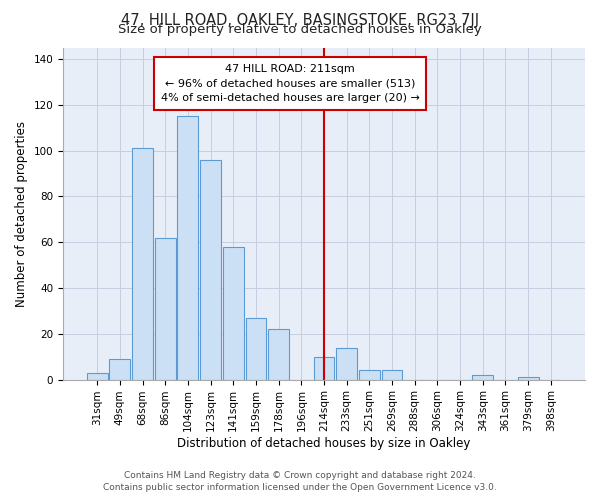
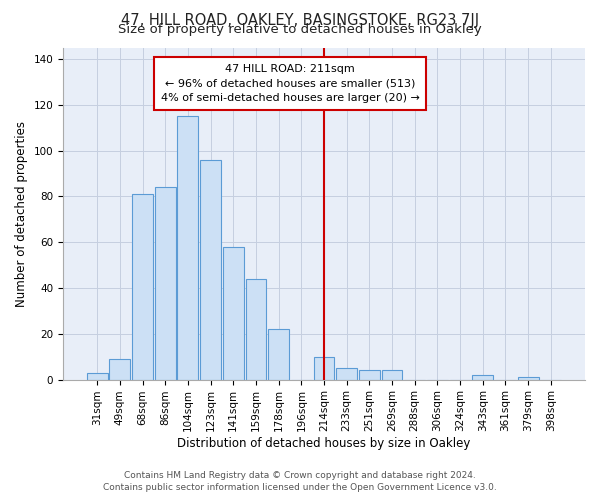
68sqm: 101 -> 81
86sqm: 62 -> 84
159sqm: 27 -> 44
233sqm: 14 -> 5
